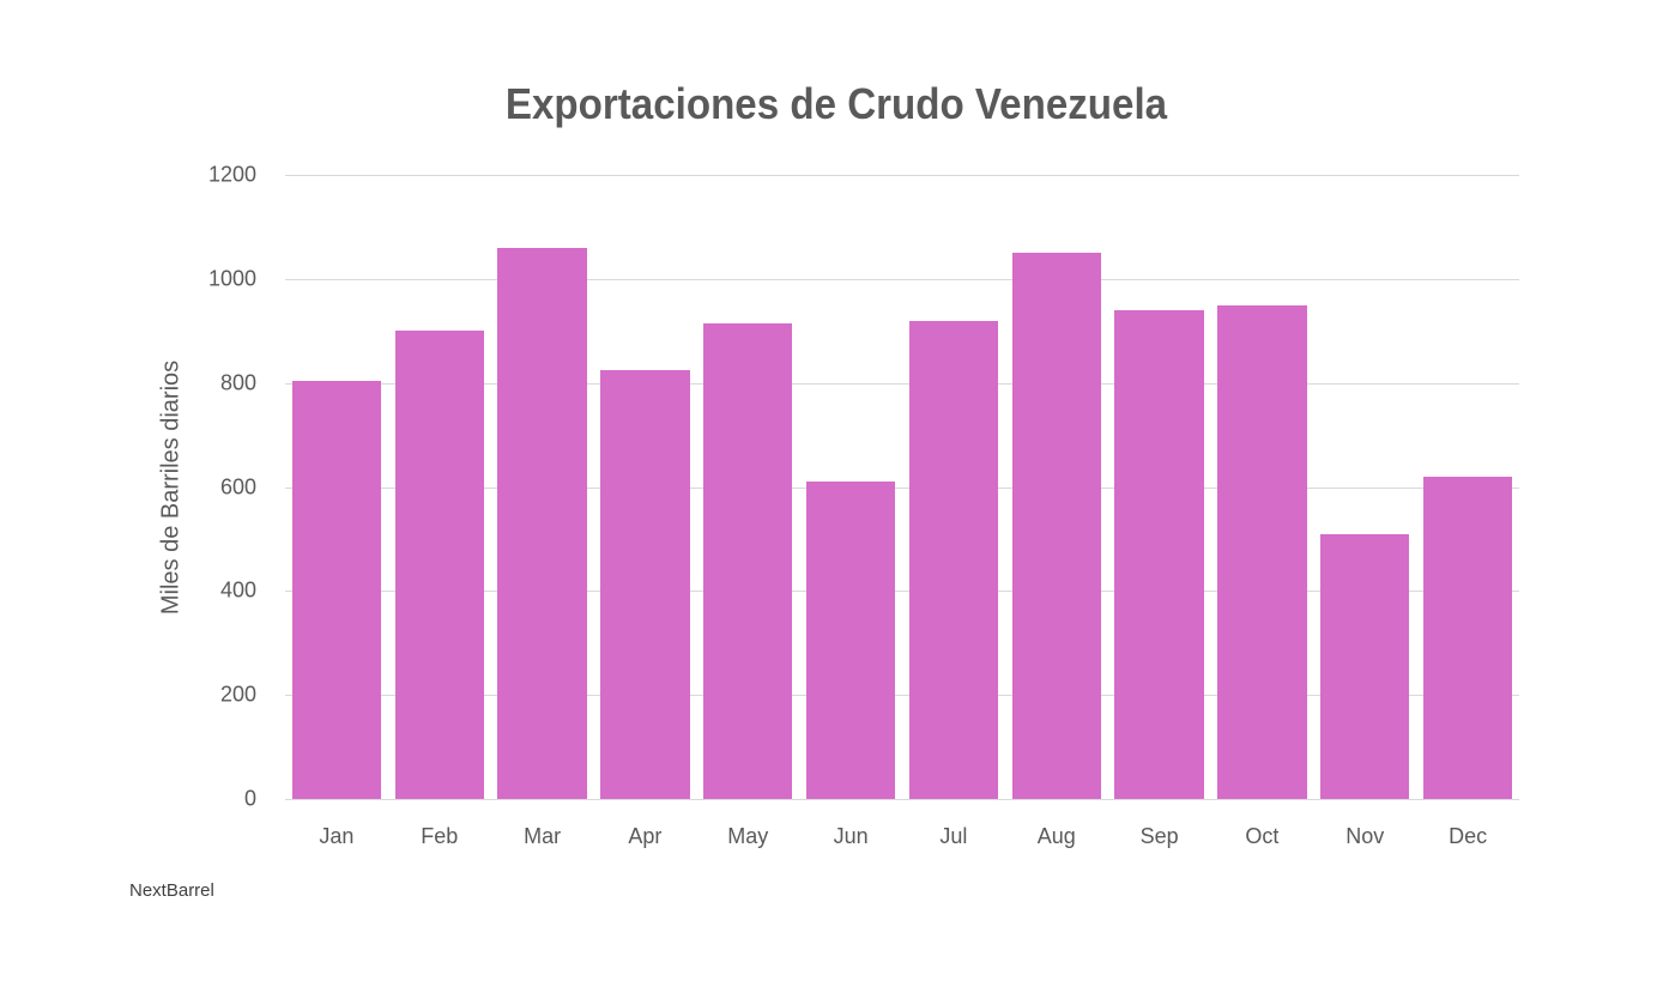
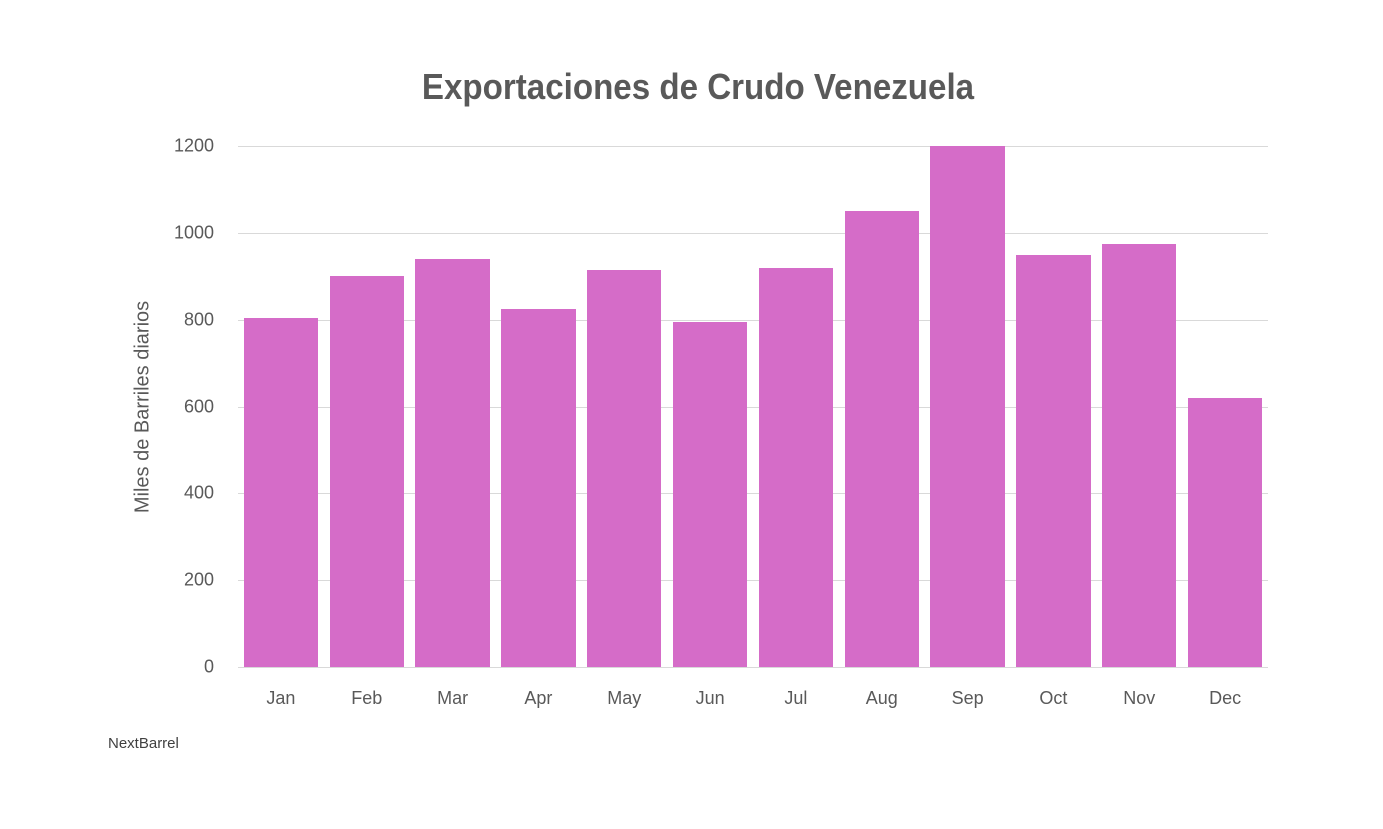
Mar: 1060 -> 940
Jun: 610 -> 800
Sep: 940 -> 1200
Nov: 510 -> 980
